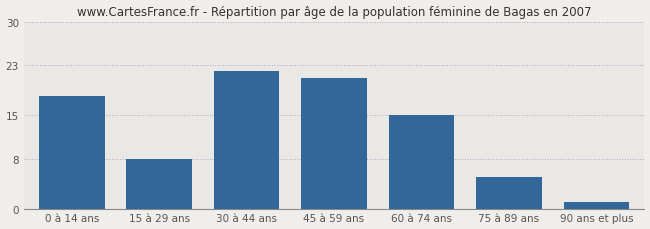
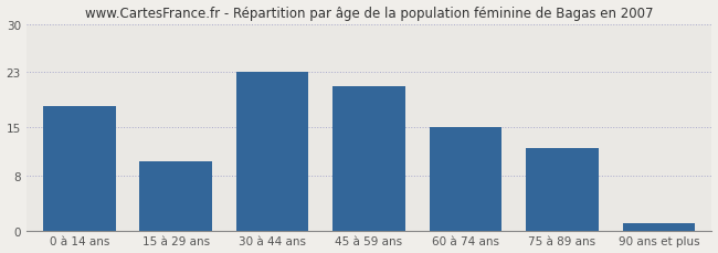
15 à 29 ans: 8 -> 10
30 à 44 ans: 22 -> 23
75 à 89 ans: 5 -> 12
